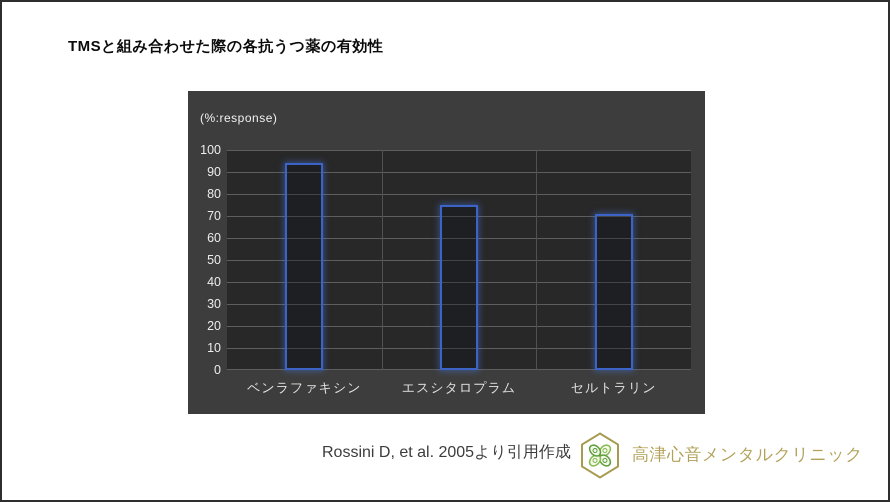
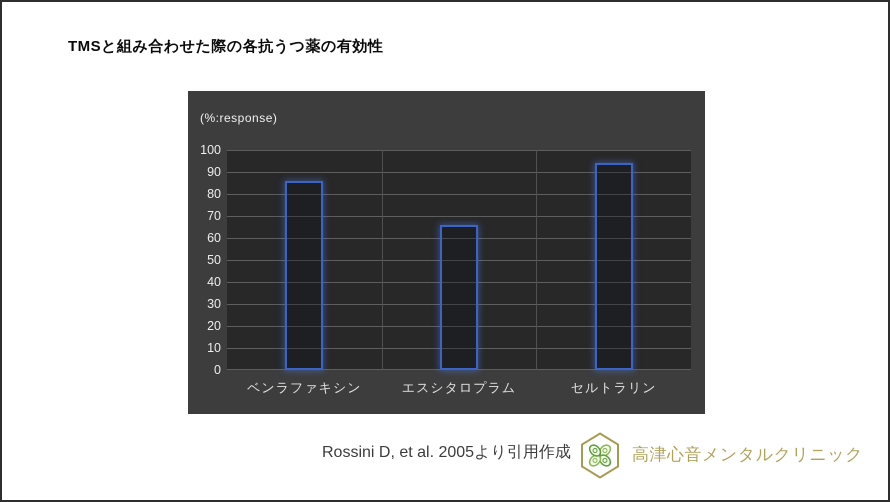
ベンラファキシン: 94 -> 86
エスシタロプラム: 75 -> 66
セルトラリン: 71 -> 94
